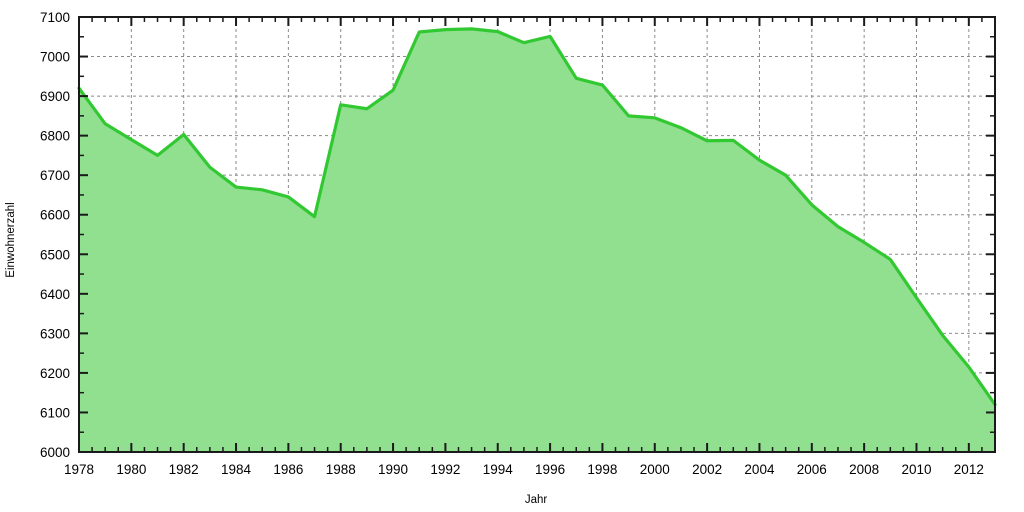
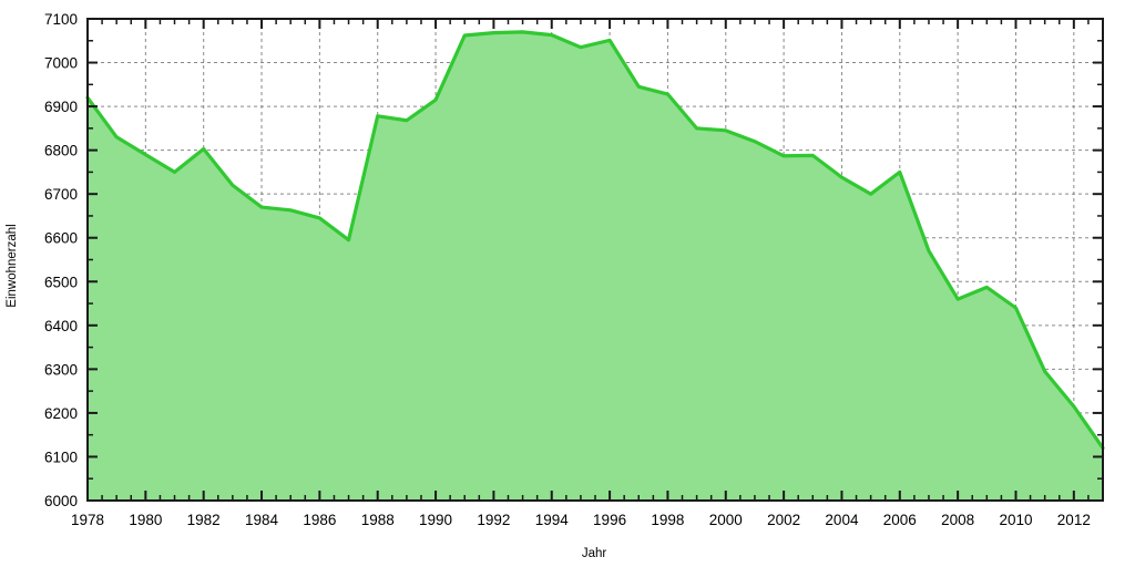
2006: 6620 -> 6750
2008: 6530 -> 6460
2010: 6390 -> 6440
